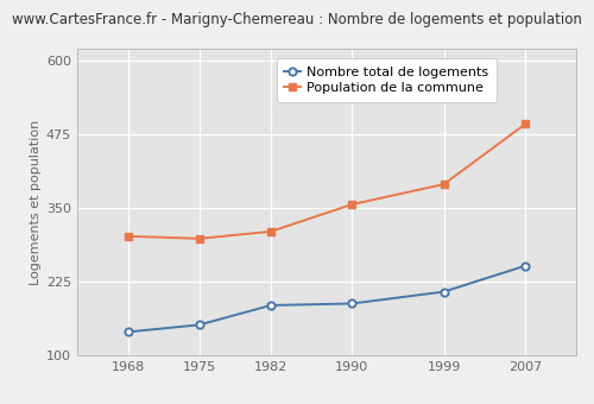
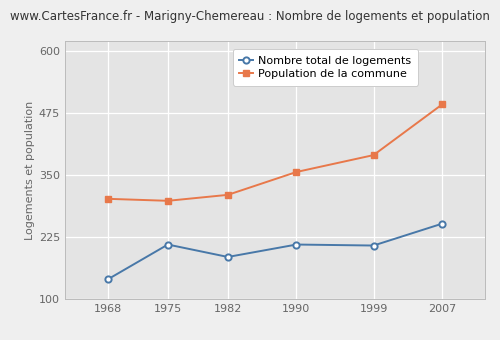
Nombre total de logements/1975: 152 -> 210
Nombre total de logements/1990: 188 -> 210
